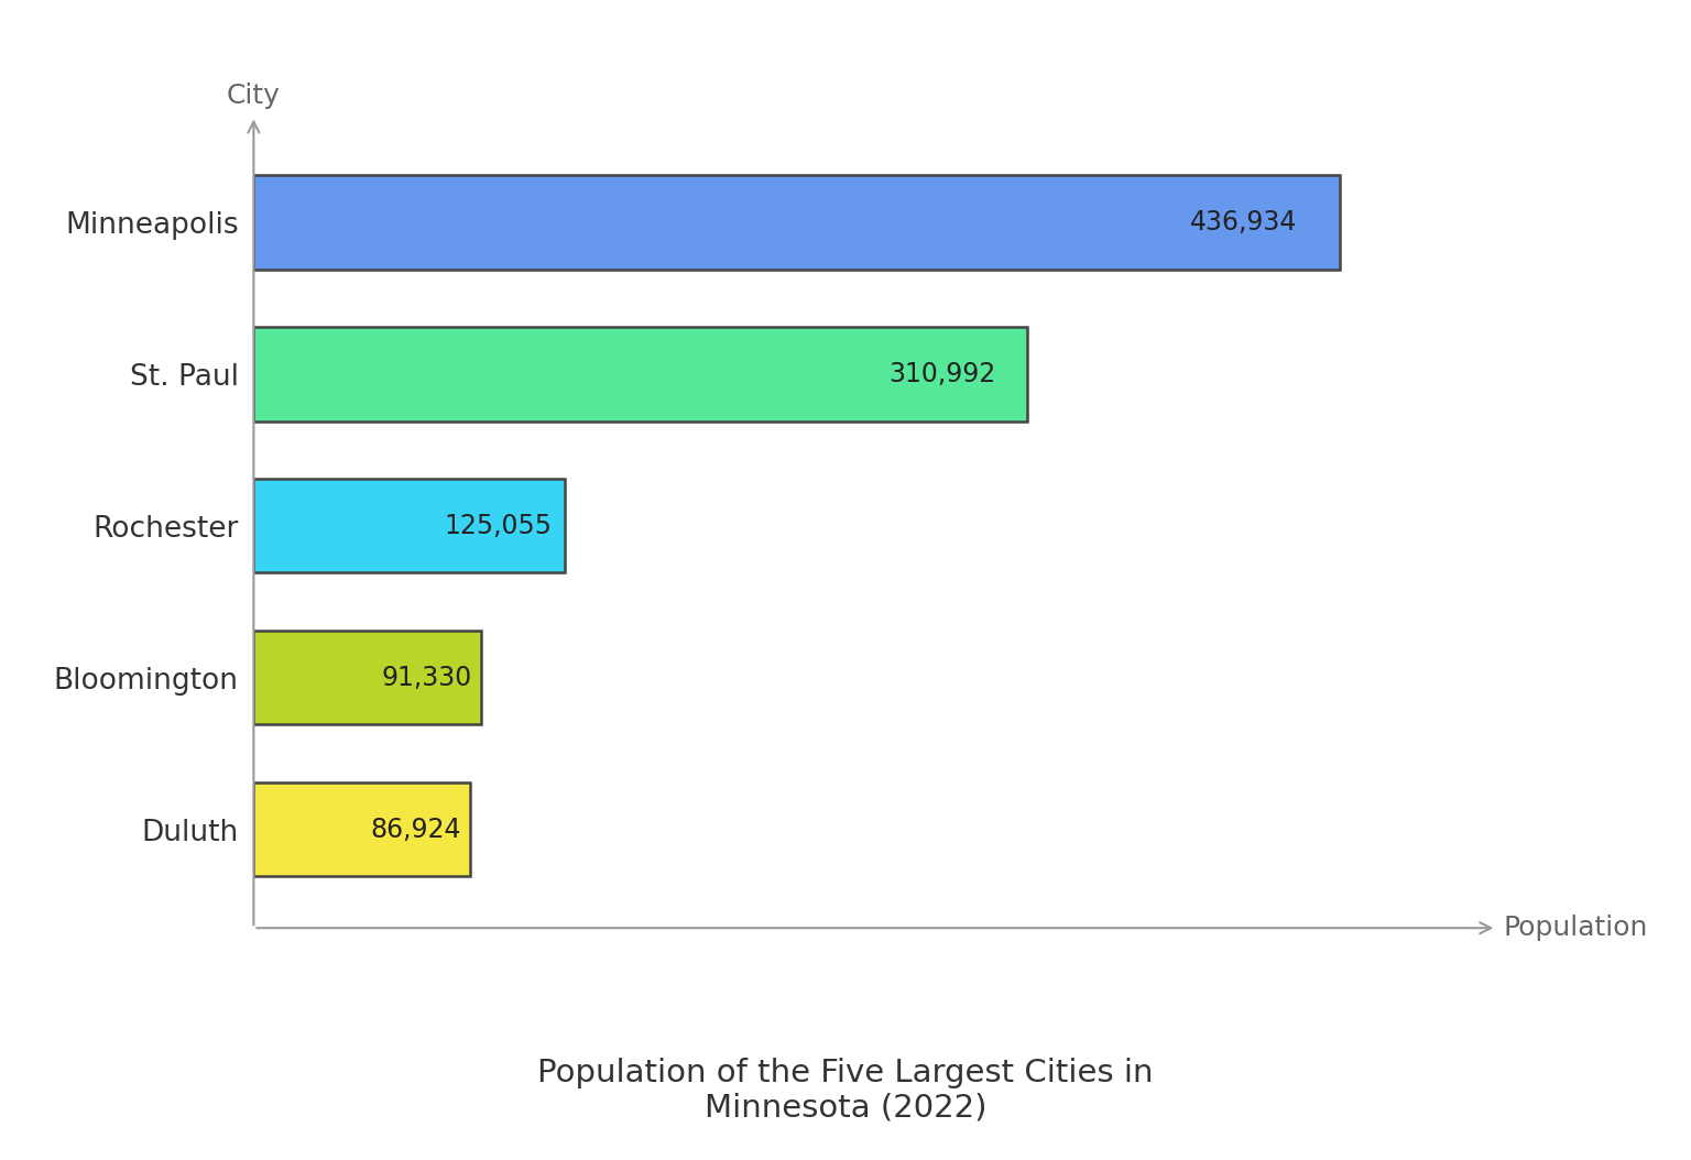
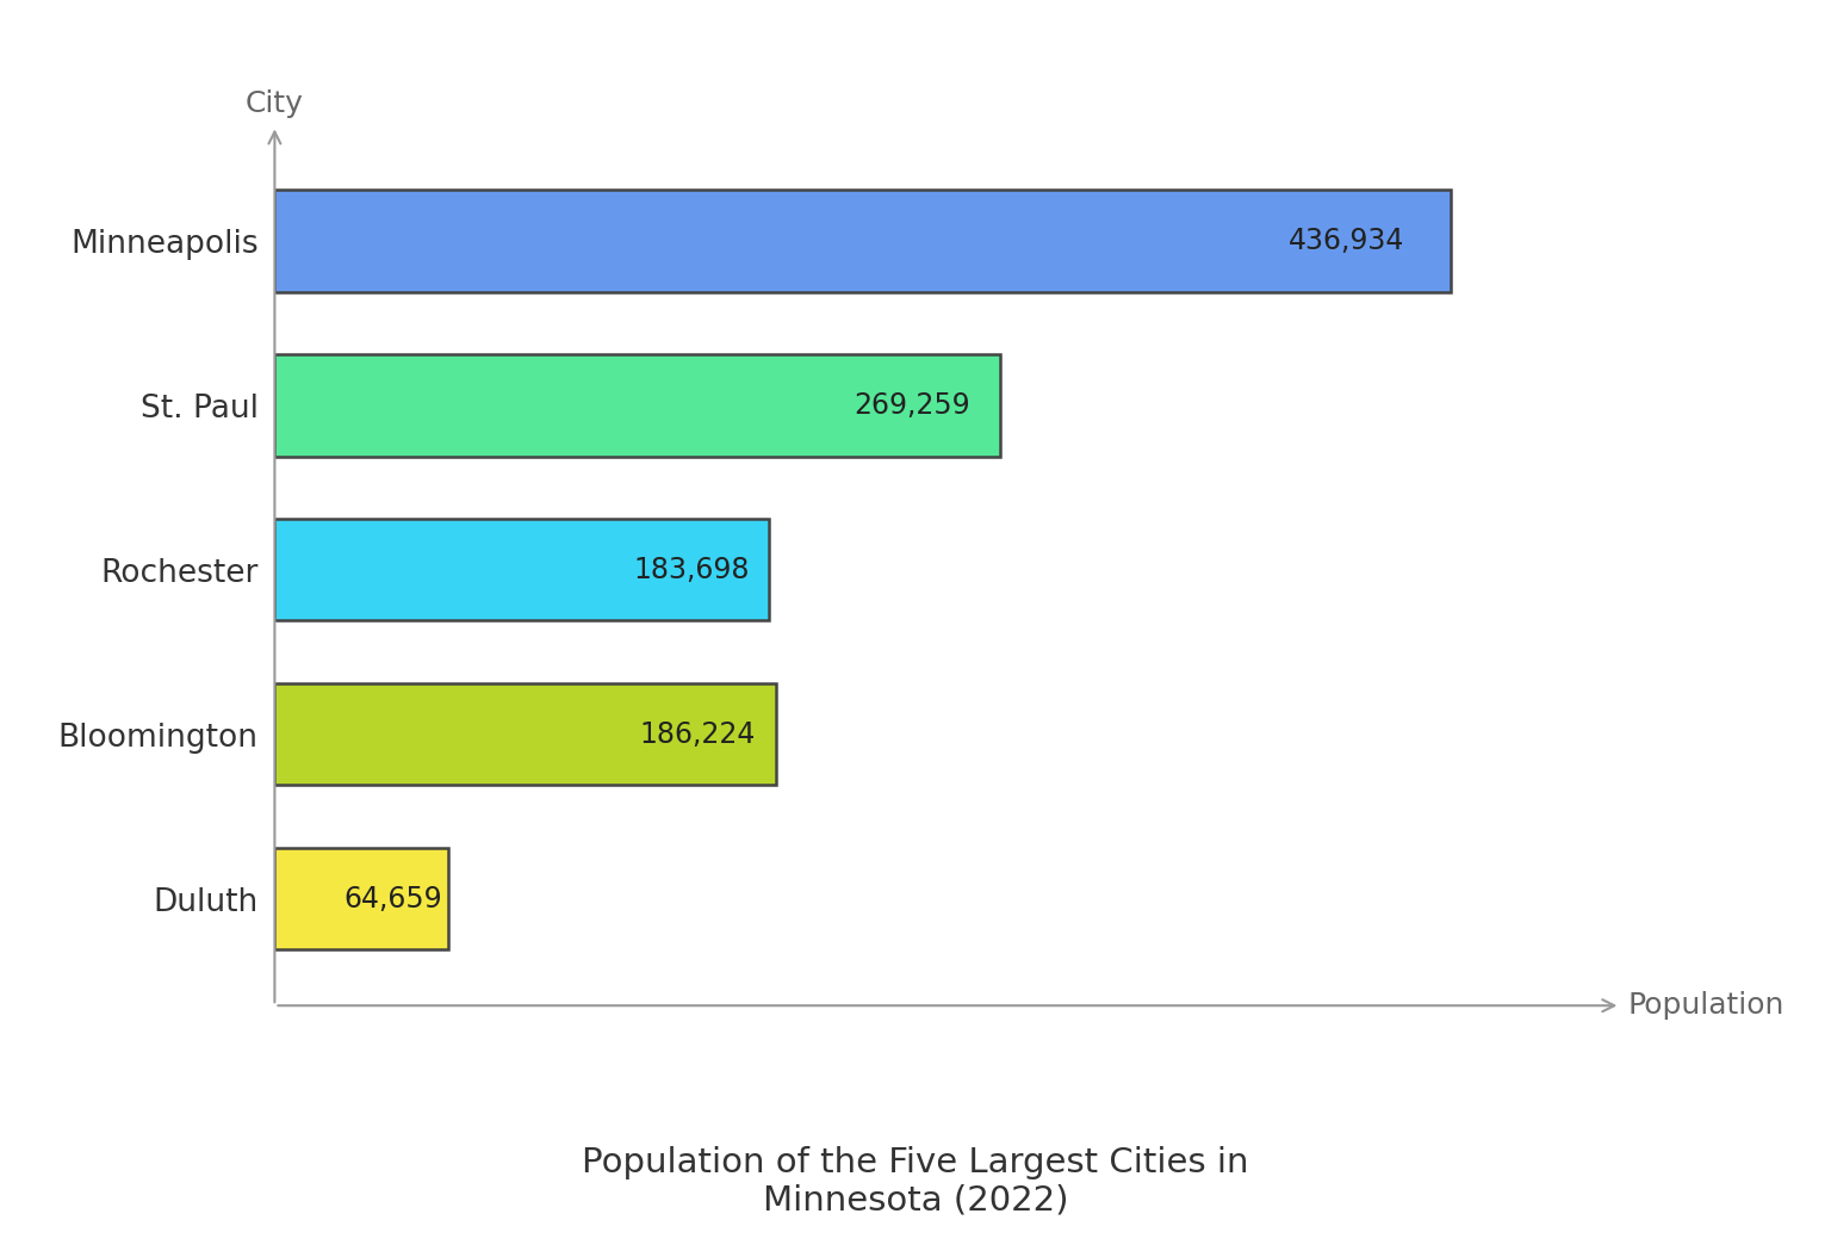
St. Paul: 310,992 -> 269,259
Rochester: 125,055 -> 183,698
Bloomington: 91,330 -> 186,224
Duluth: 86,924 -> 64,659
